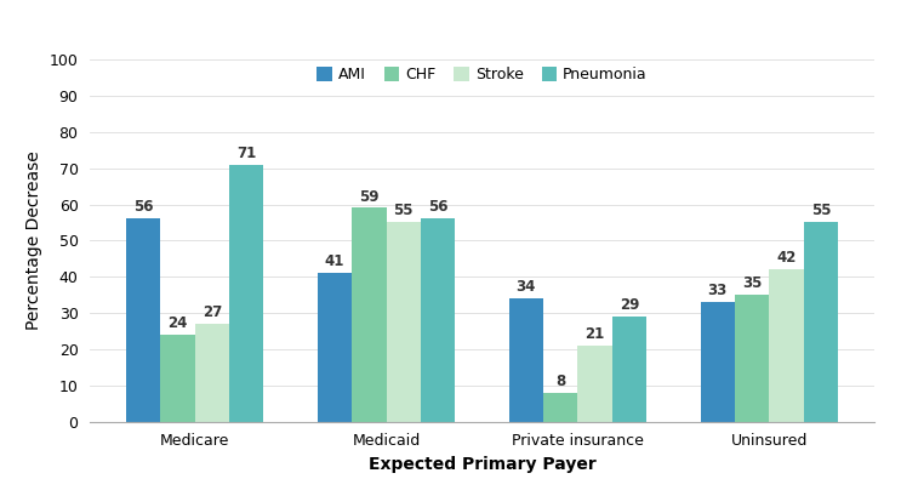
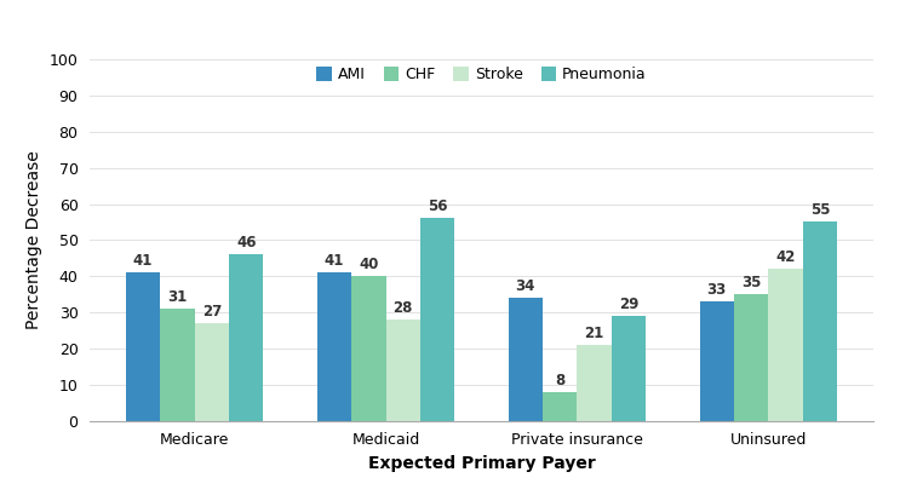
AMI/Medicare: 56 -> 41
CHF/Medicare: 24 -> 31
Pneumonia/Medicare: 71 -> 46
CHF/Medicaid: 59 -> 40
Stroke/Medicaid: 55 -> 28
